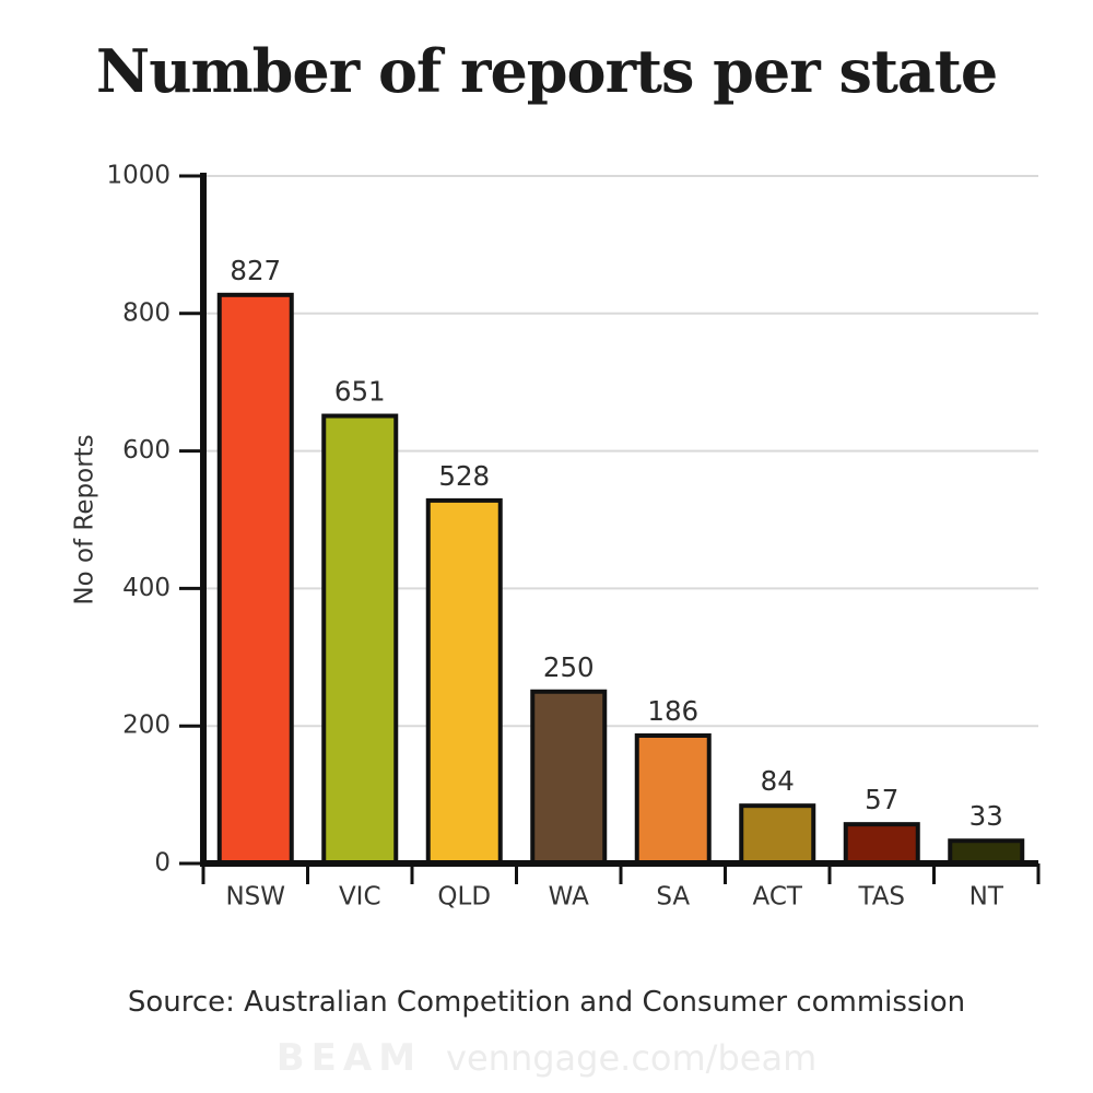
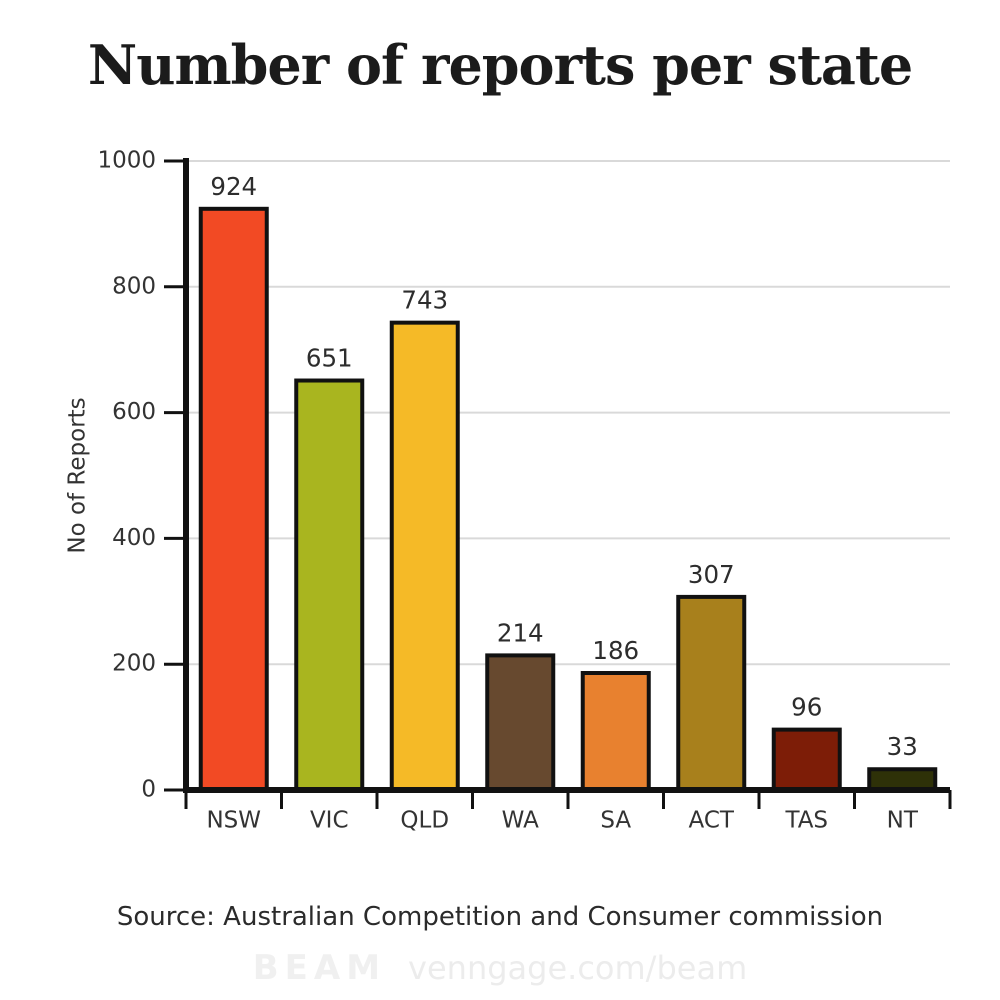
NSW: 827 -> 924
QLD: 528 -> 743
WA: 250 -> 214
ACT: 84 -> 307
TAS: 57 -> 96
